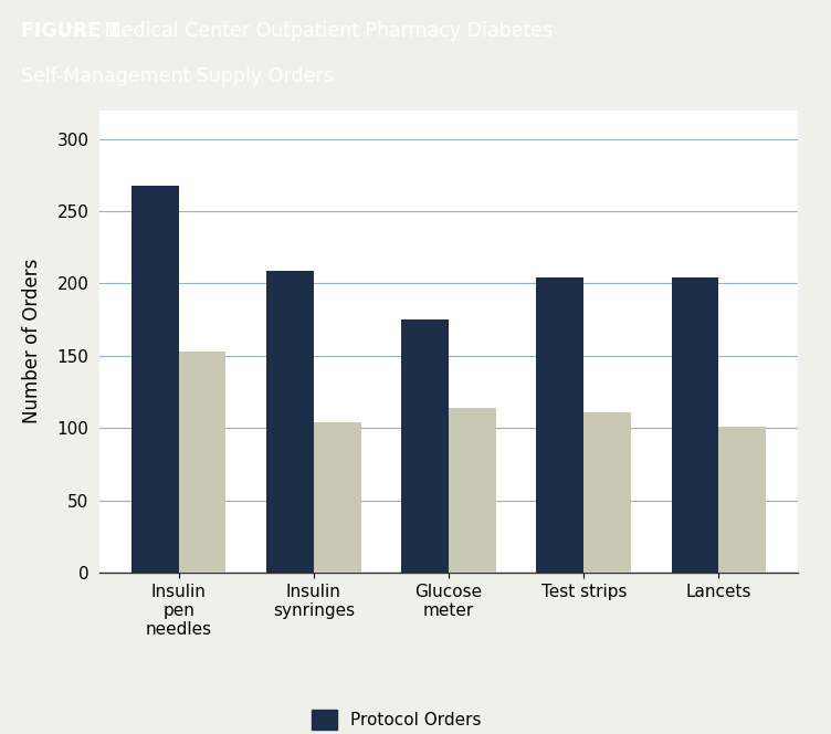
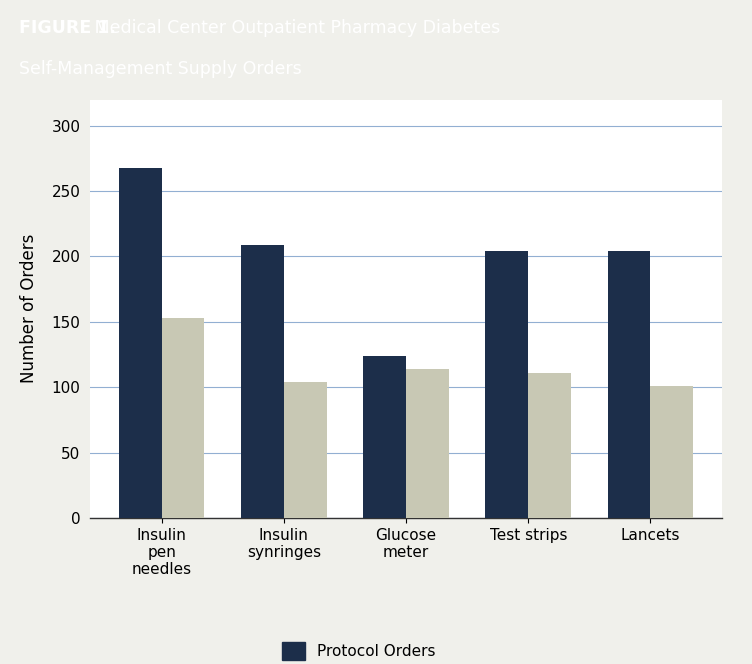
Protocol Orders/Glucose meter: 175 -> 124
